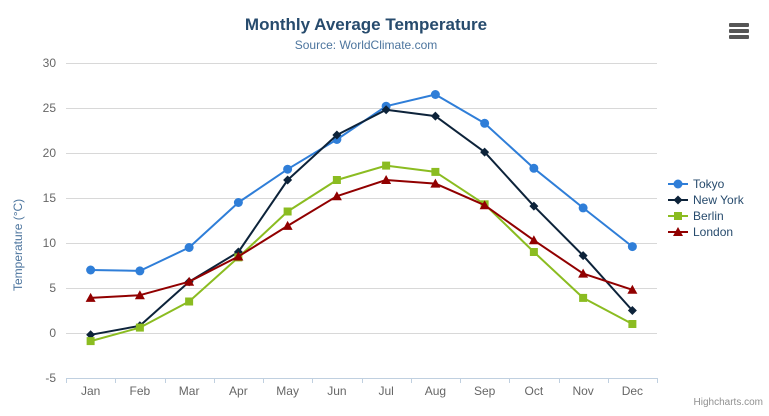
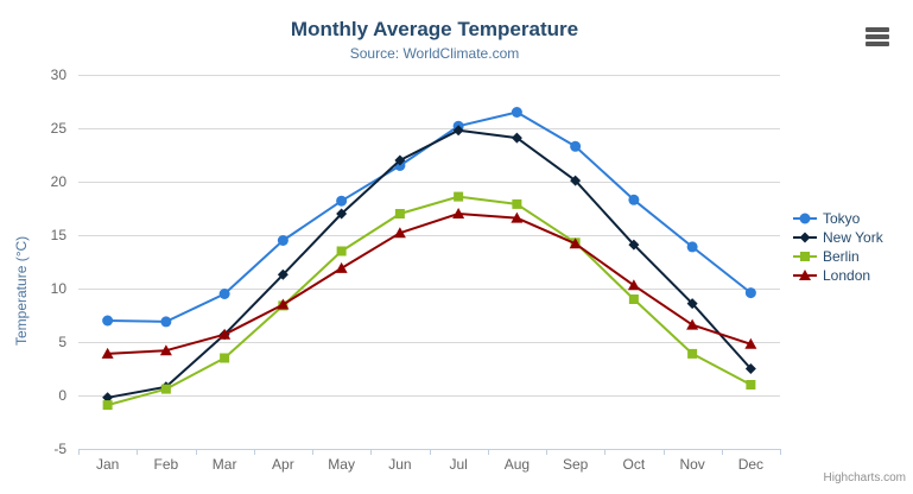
New York/Apr: 9 -> 11
